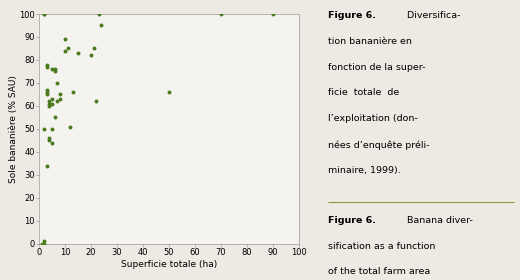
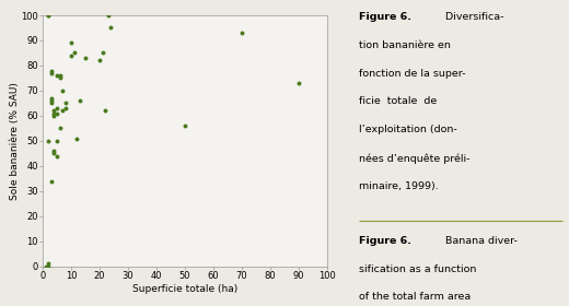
50: 66 -> 56
70: 100 -> 93
90: 100 -> 73
